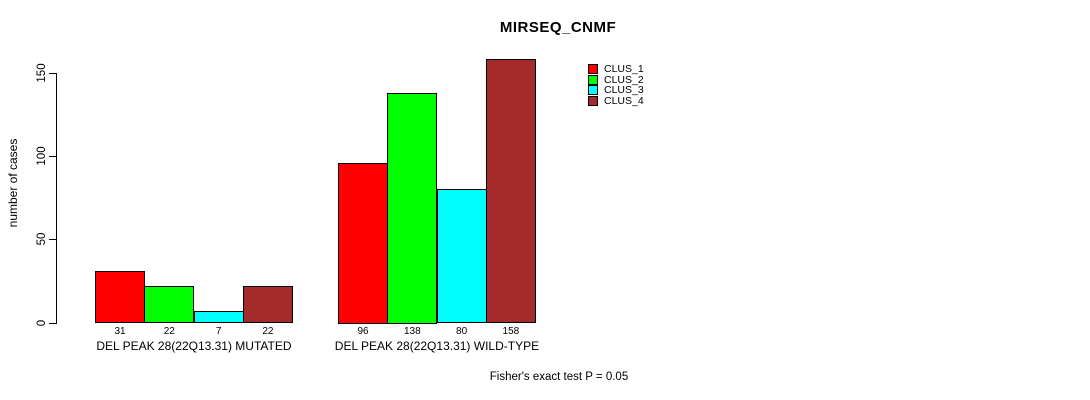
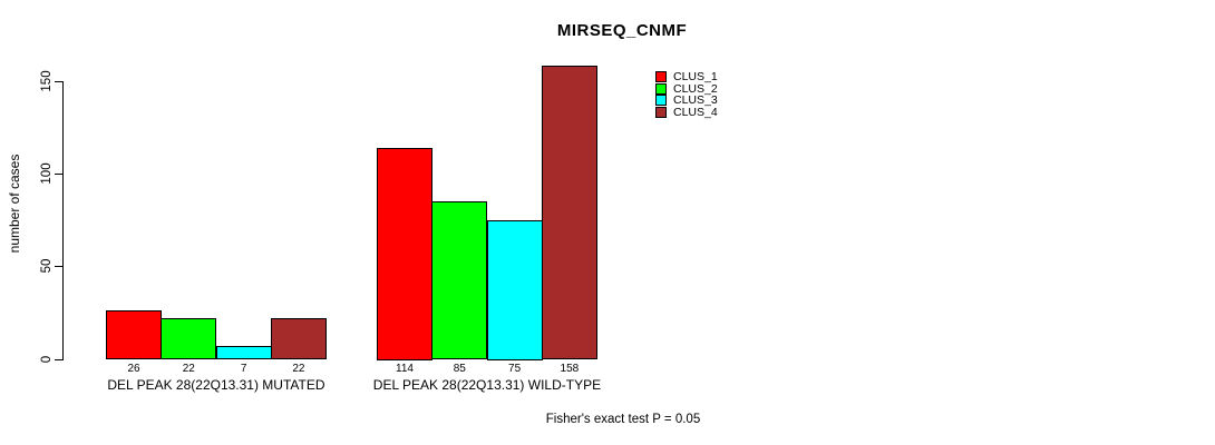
CLUS_1/DEL PEAK 28(22Q13.31) MUTATED: 31 -> 26
CLUS_1/DEL PEAK 28(22Q13.31) WILD-TYPE: 96 -> 114
CLUS_2/DEL PEAK 28(22Q13.31) WILD-TYPE: 138 -> 85
CLUS_3/DEL PEAK 28(22Q13.31) WILD-TYPE: 80 -> 75
